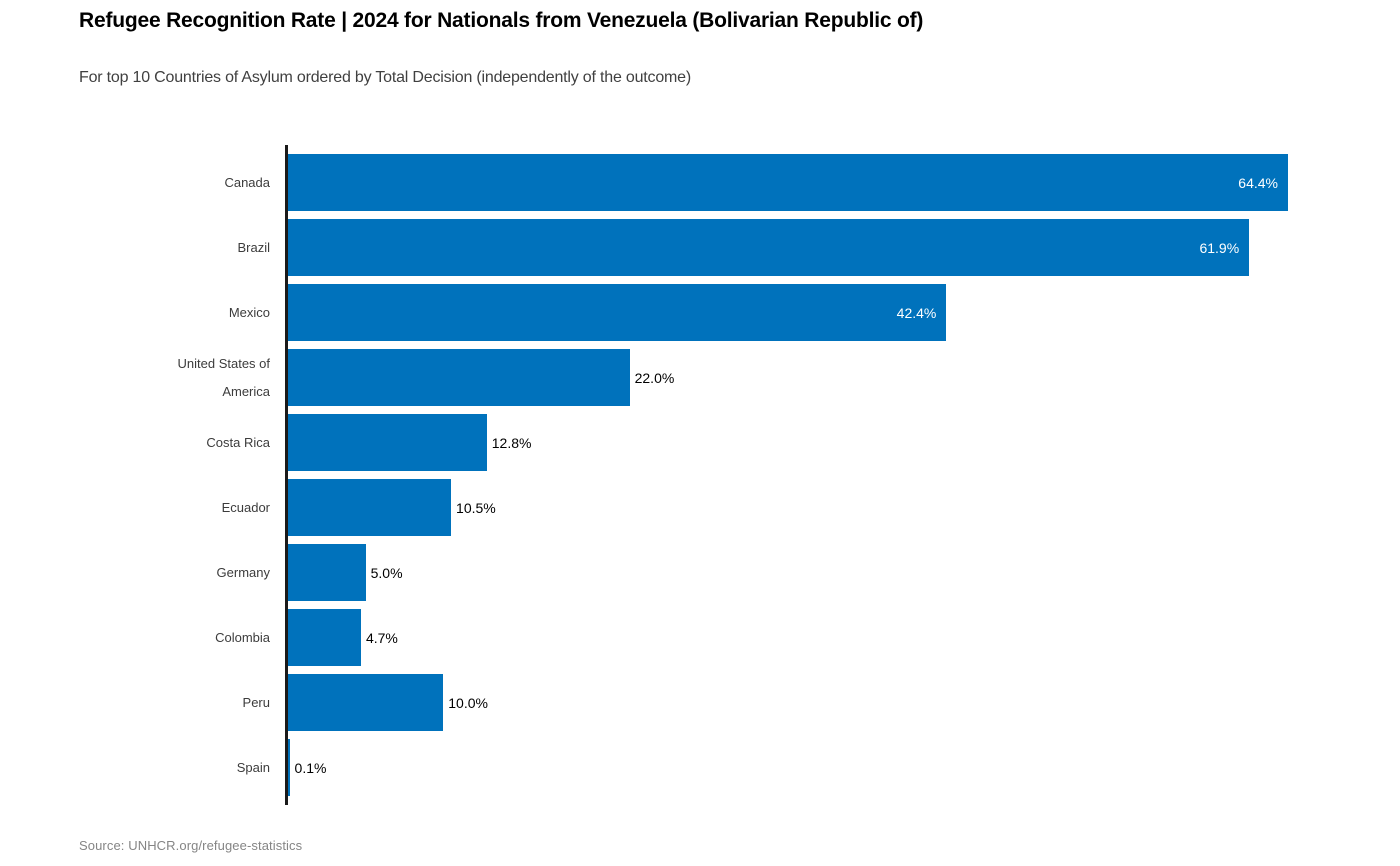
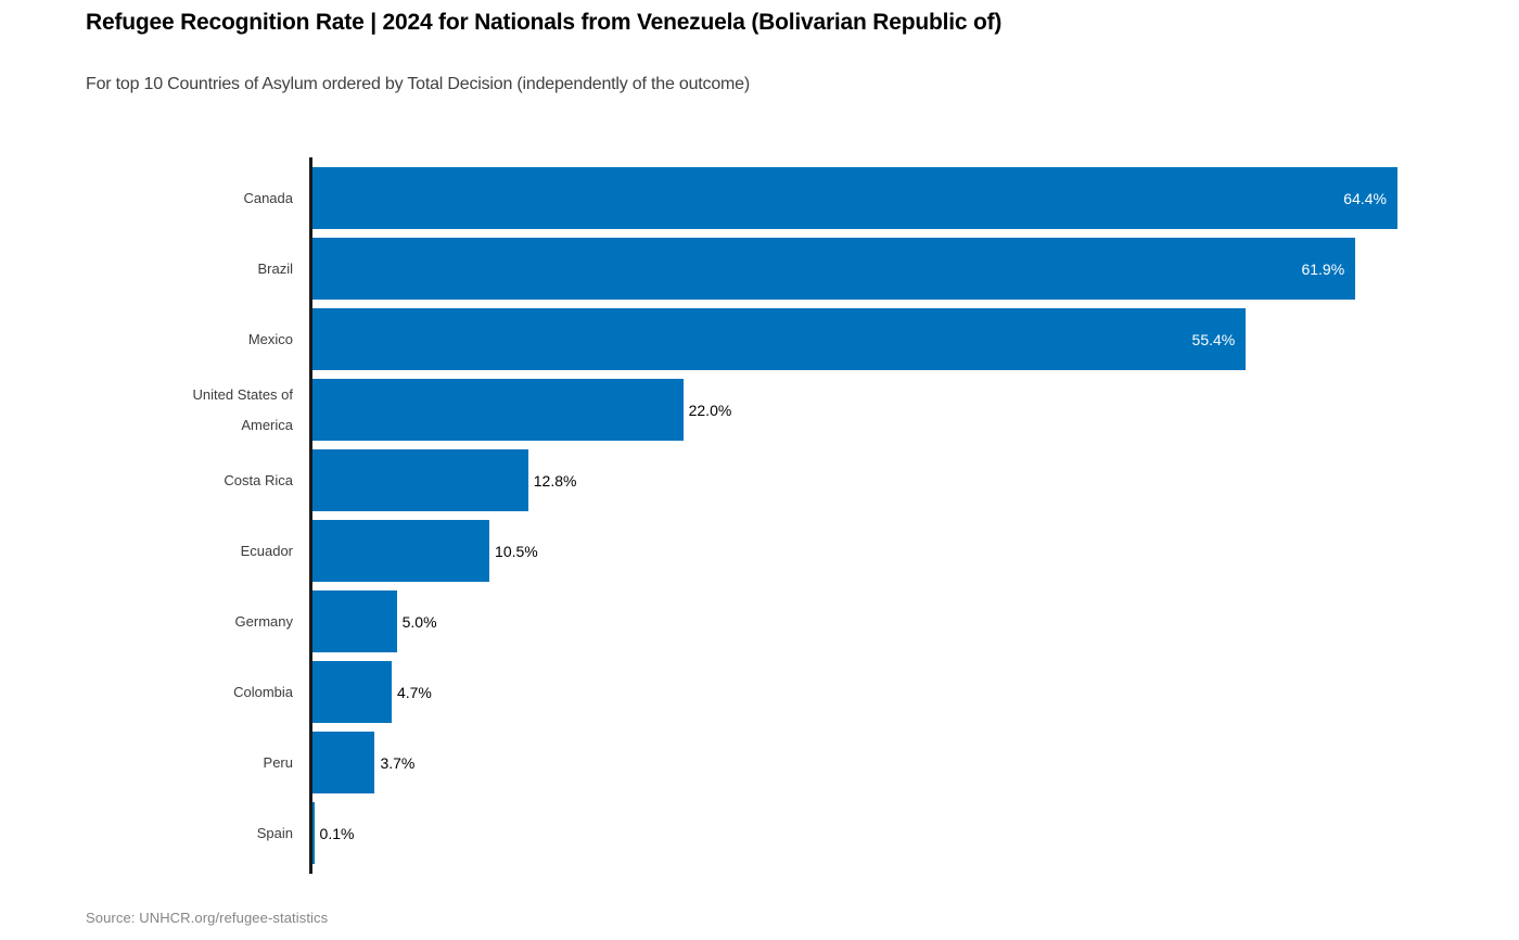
Mexico: 42.4% -> 55.4%
Peru: 10.0% -> 3.7%
